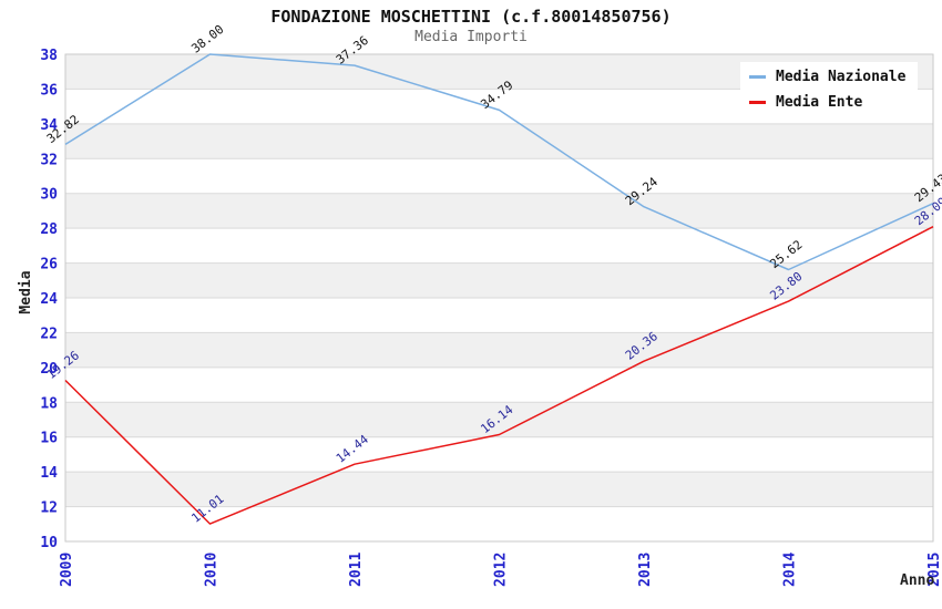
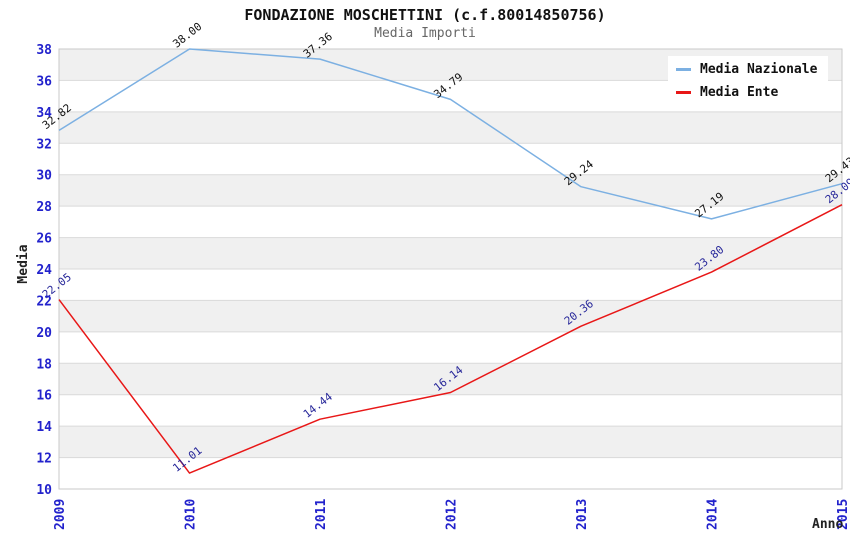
Media Ente/2009: 19.26 -> 22.05
Media Nazionale/2014: 25.62 -> 27.19
